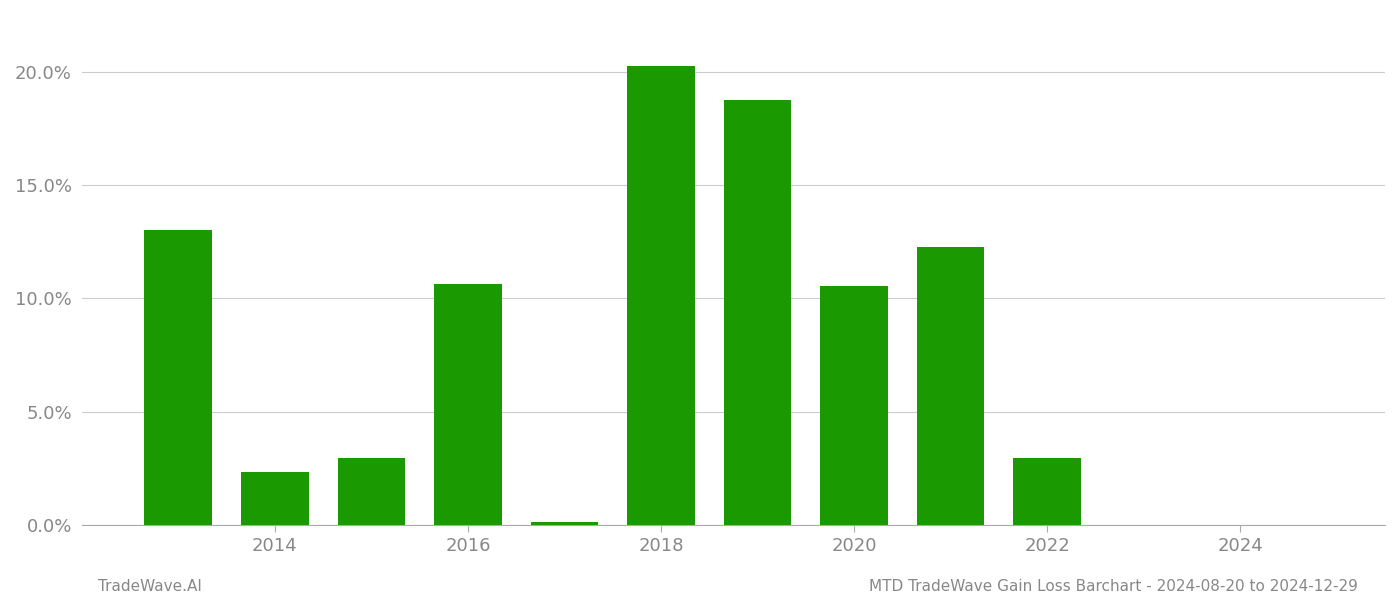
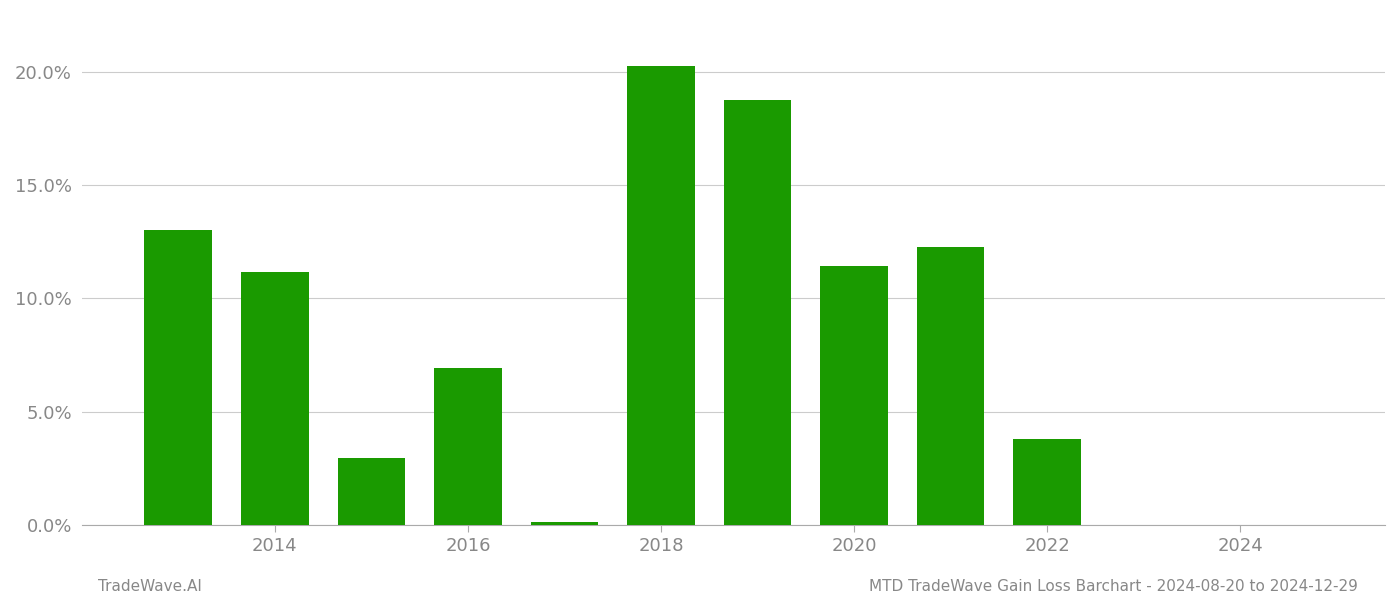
2014: 2.35% -> 11.15%
2016: 10.65% -> 6.95%
2020: 10.55% -> 11.42%
2022: 2.95% -> 3.82%
